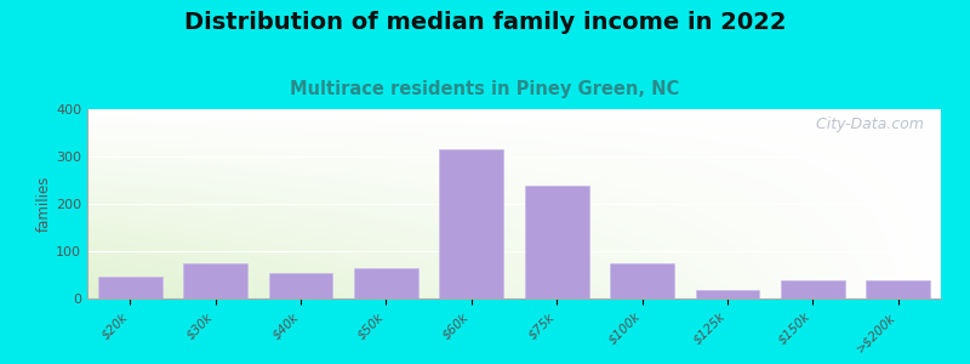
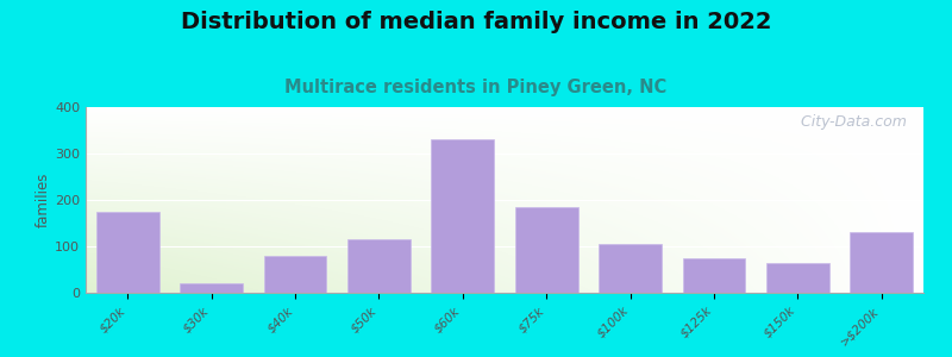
$20k: 45 -> 175
$30k: 75 -> 20
$40k: 55 -> 80
$50k: 65 -> 115
$60k: 315 -> 330
$75k: 238 -> 185
$100k: 75 -> 105
$125k: 18 -> 75
$150k: 38 -> 65
>$200k: 38 -> 130
